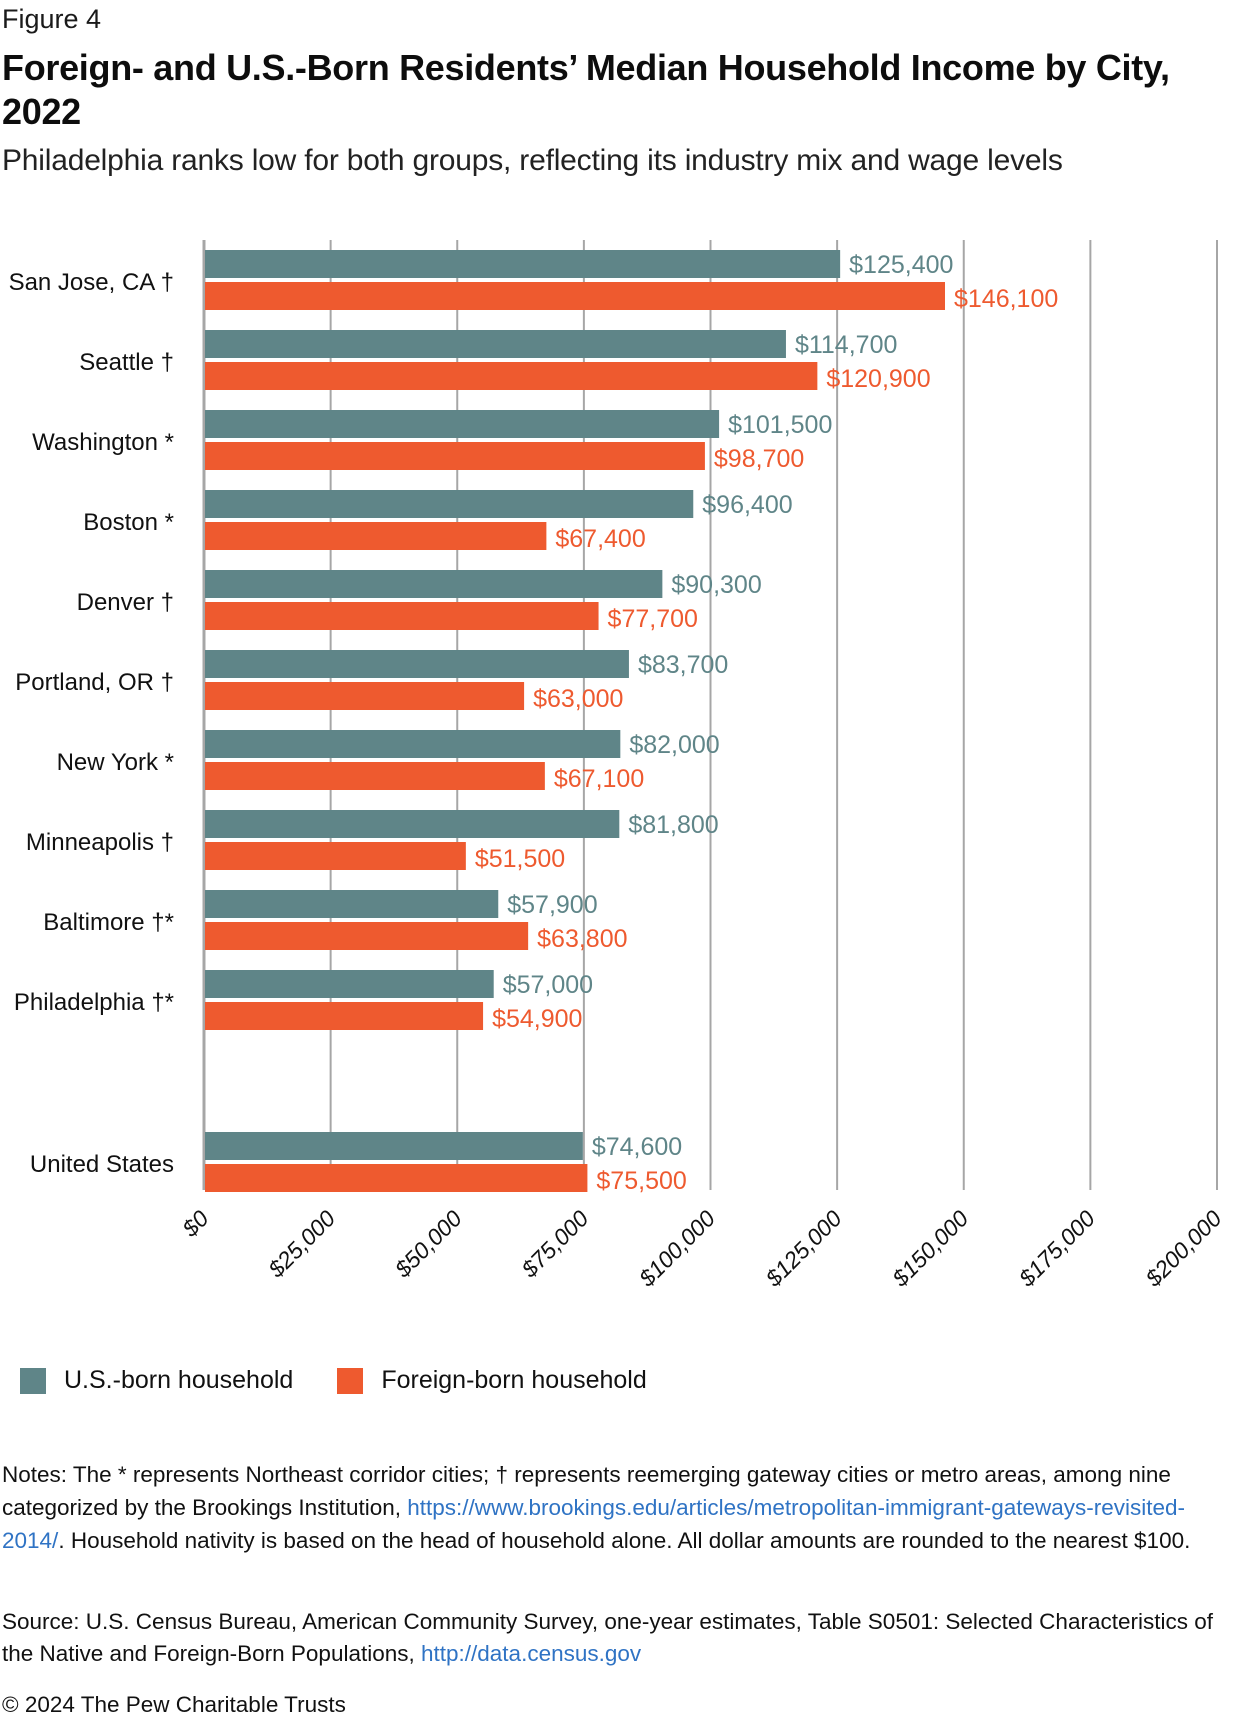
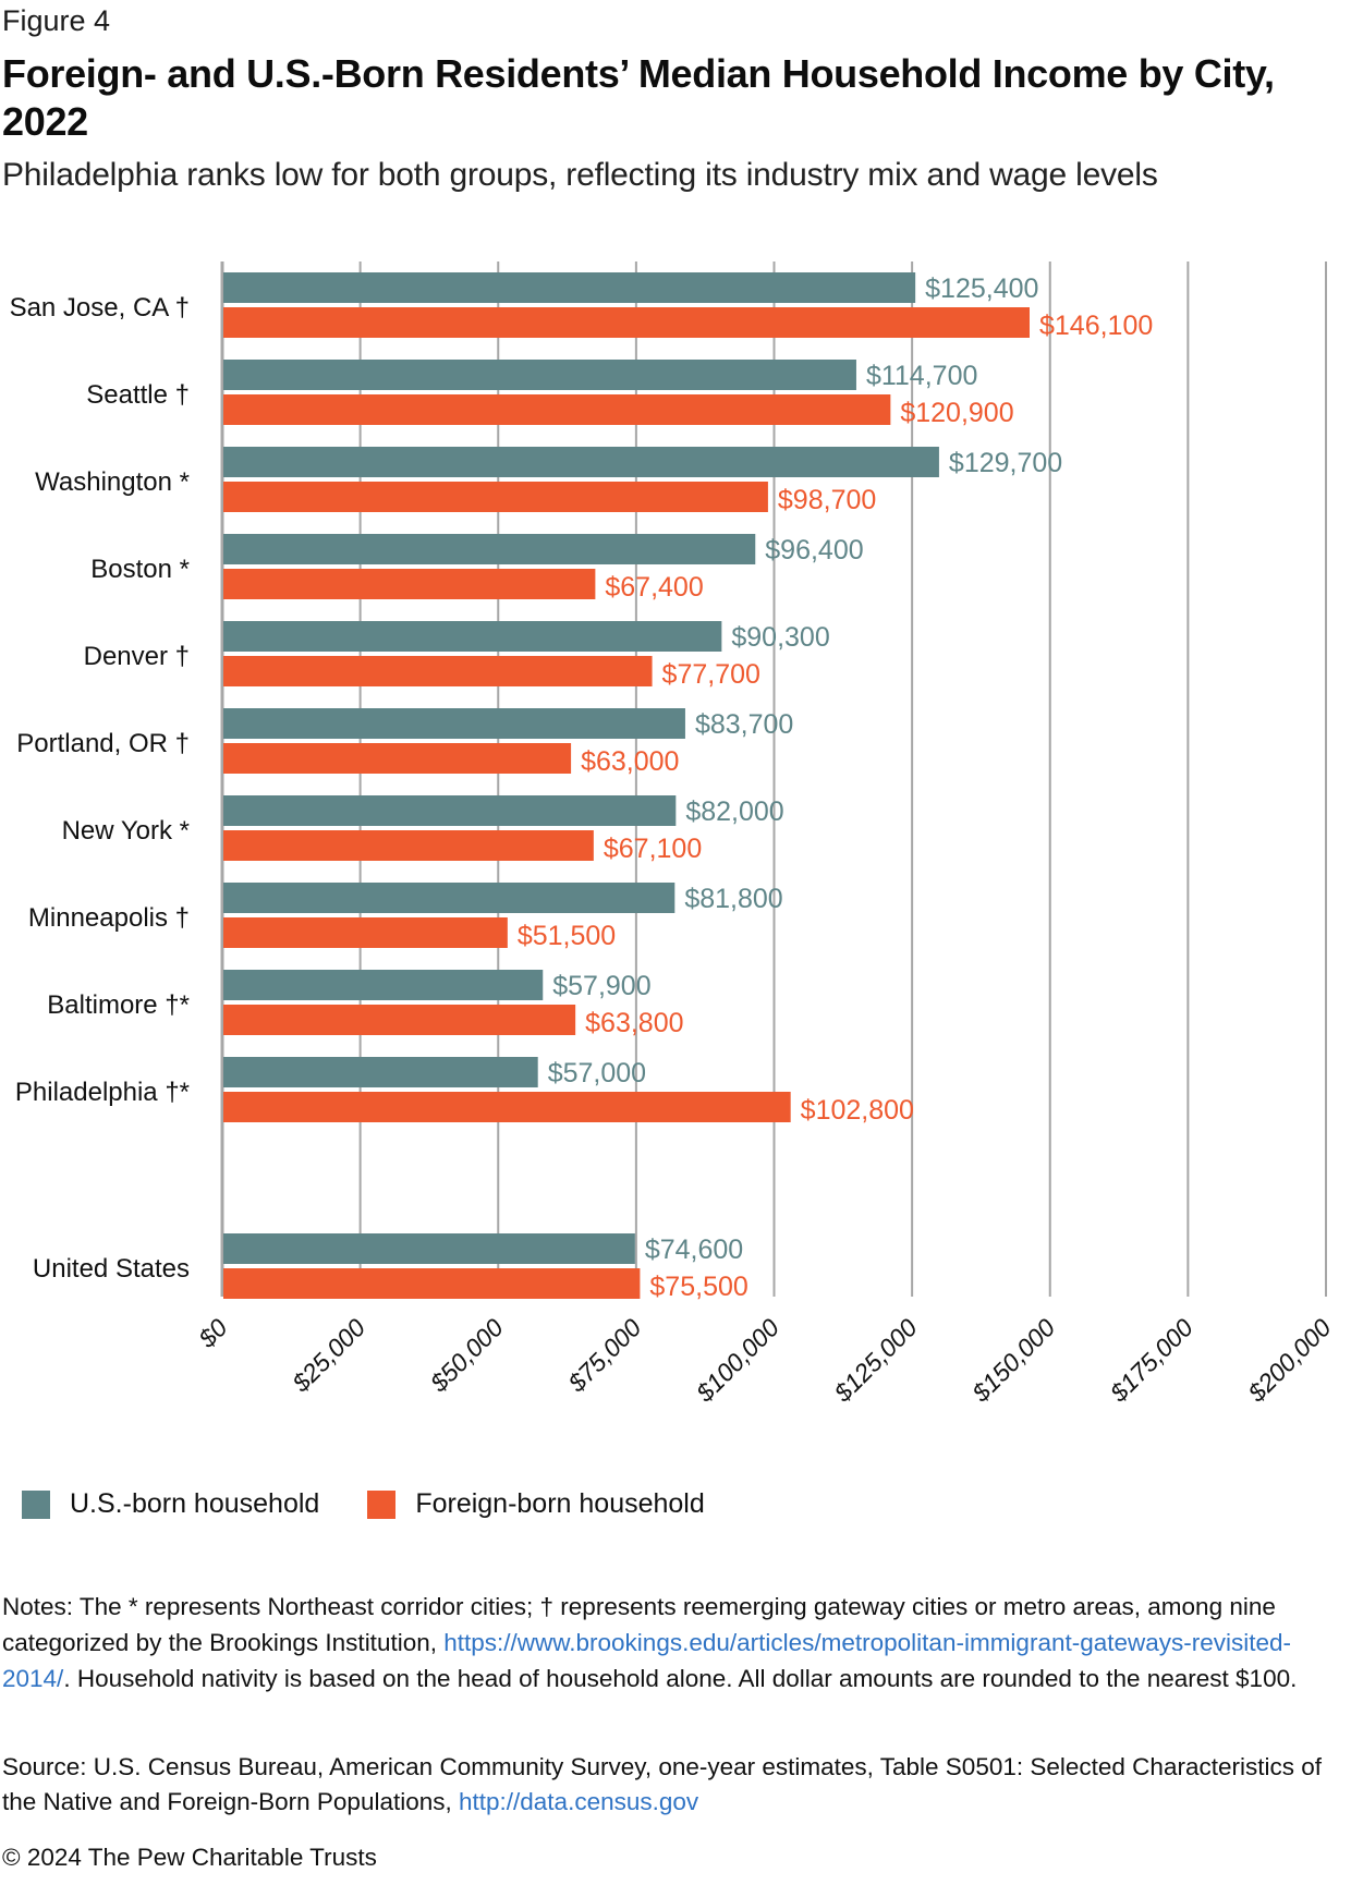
U.S.-born household/Washington *: $101,500 -> $129,700
Foreign-born household/Philadelphia †*: $54,900 -> $102,800
